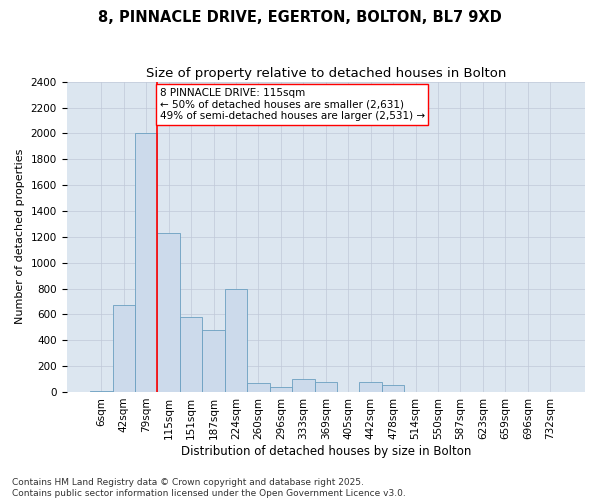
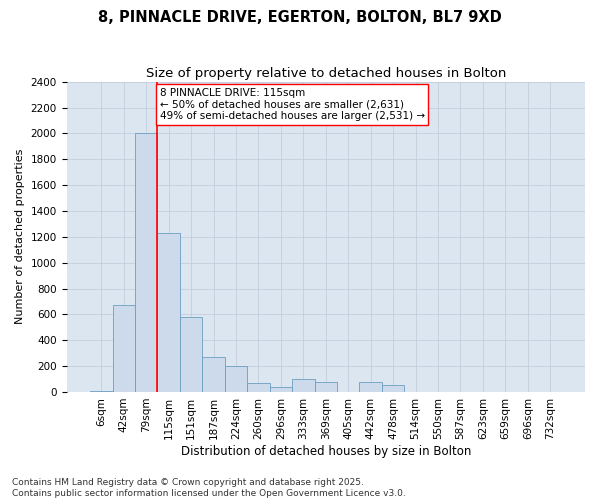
187sqm: 480 -> 270
224sqm: 800 -> 200
